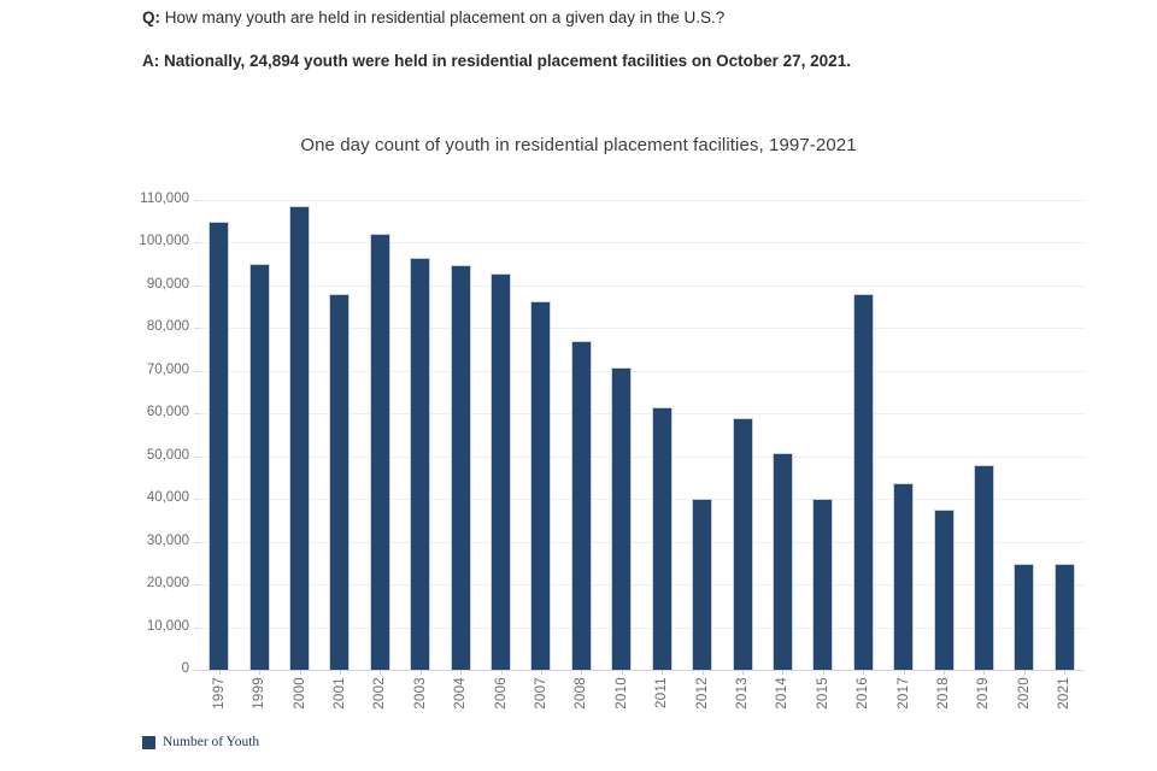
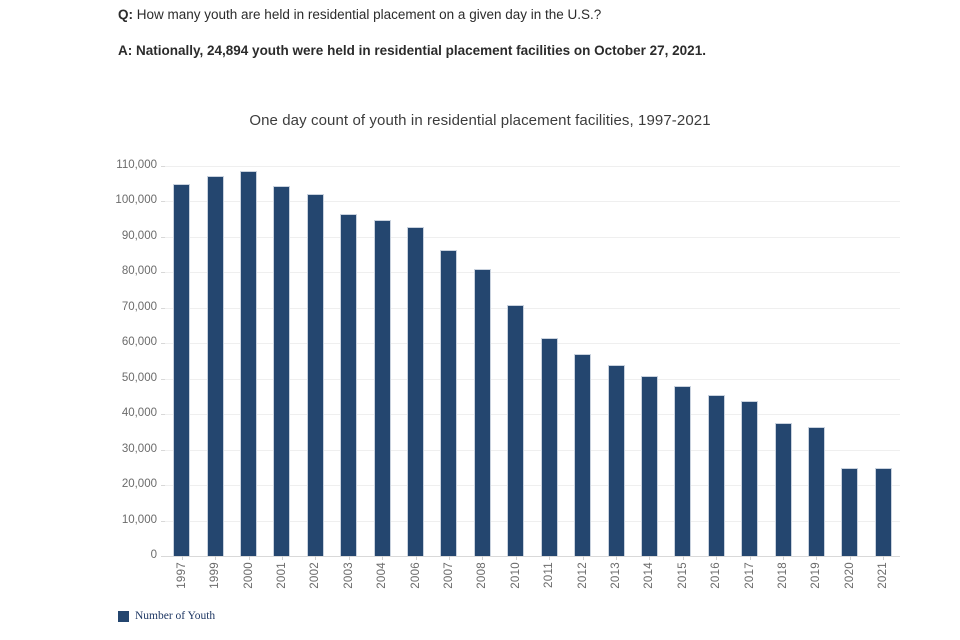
1999: 95000 -> 107000
2001: 88000 -> 104000
2008: 77000 -> 81000
2012: 40000 -> 57000
2013: 59000 -> 54000
2015: 40000 -> 48000
2016: 88000 -> 45000
2019: 48000 -> 36000
